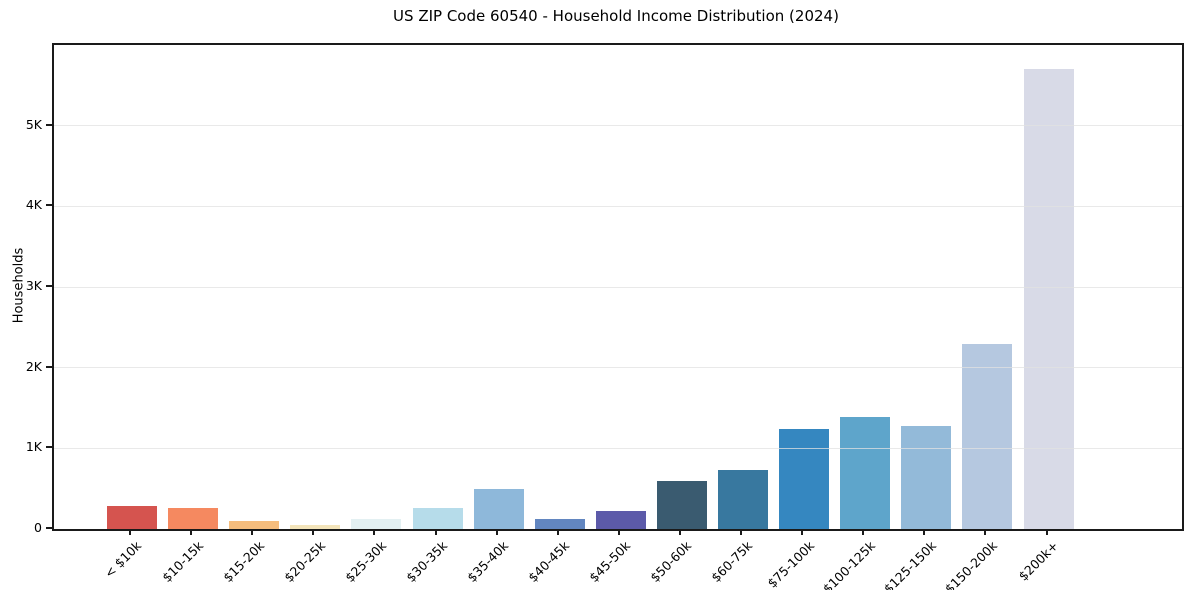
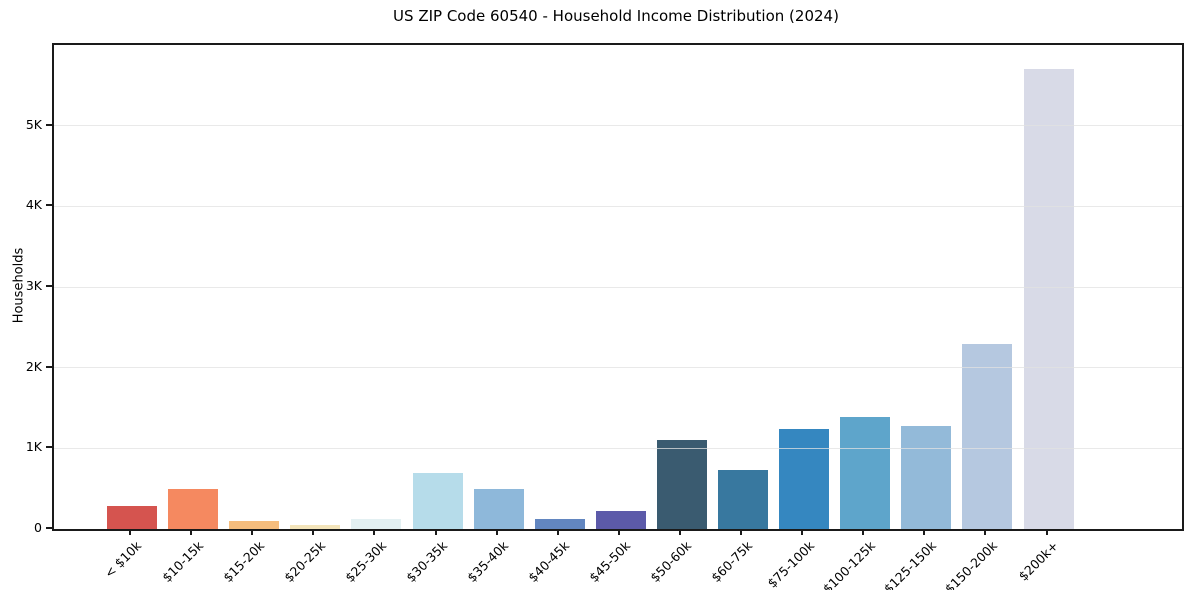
$10-15k: 0.3K -> 0.5K
$30-35k: 0.3K -> 0.7K
$50-60k: 0.6K -> 1.1K
